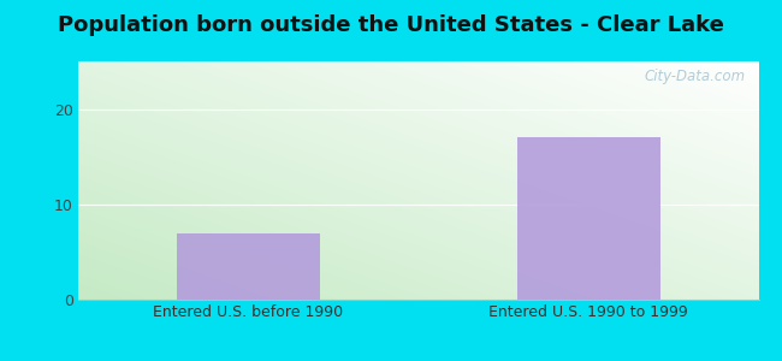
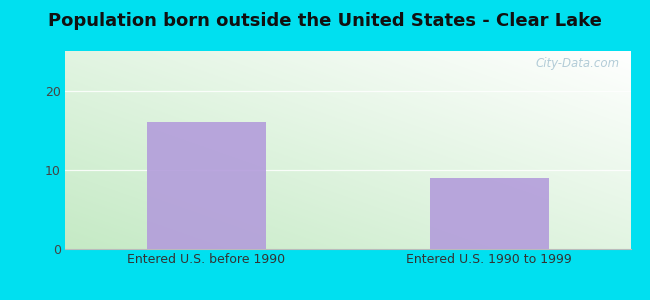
Entered U.S. before 1990: 7 -> 16
Entered U.S. 1990 to 1999: 17 -> 9
